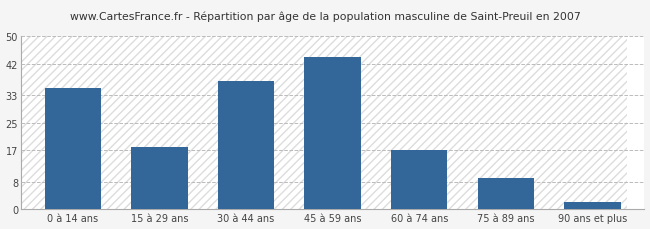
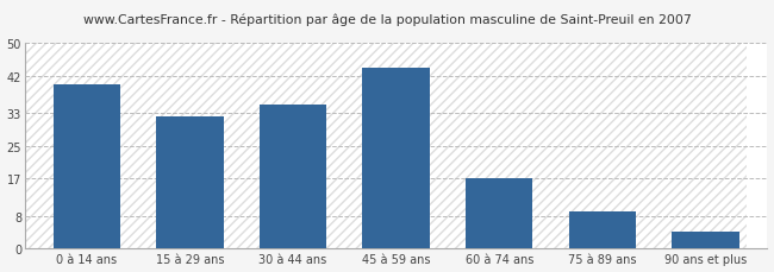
0 à 14 ans: 35 -> 40
15 à 29 ans: 18 -> 32
30 à 44 ans: 37 -> 35
90 ans et plus: 2 -> 4
